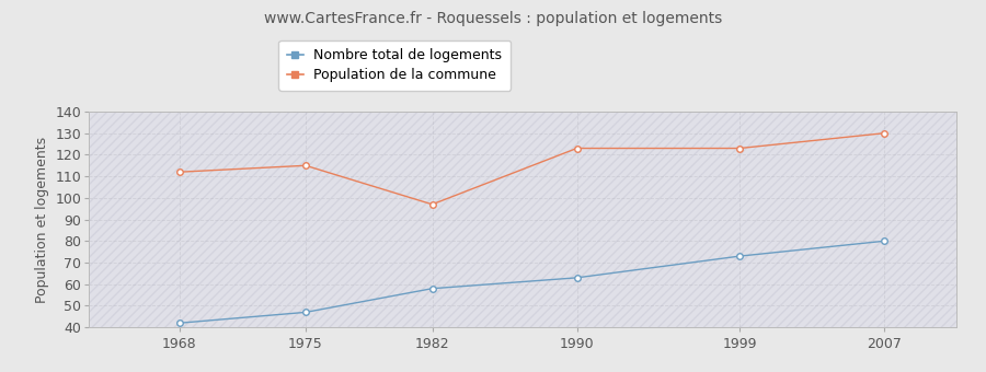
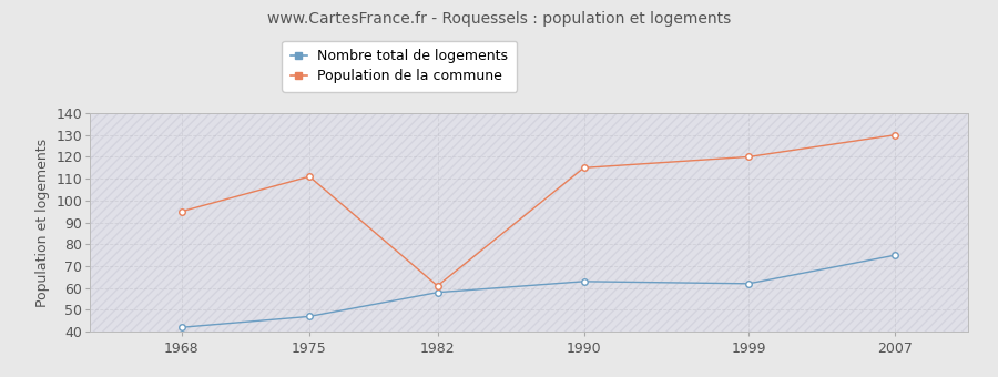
Population de la commune/1968: 112 -> 95
Population de la commune/1975: 115 -> 111
Population de la commune/1982: 97 -> 61
Population de la commune/1990: 123 -> 115
Nombre total de logements/1999: 73 -> 62
Population de la commune/1999: 123 -> 120
Nombre total de logements/2007: 80 -> 75
